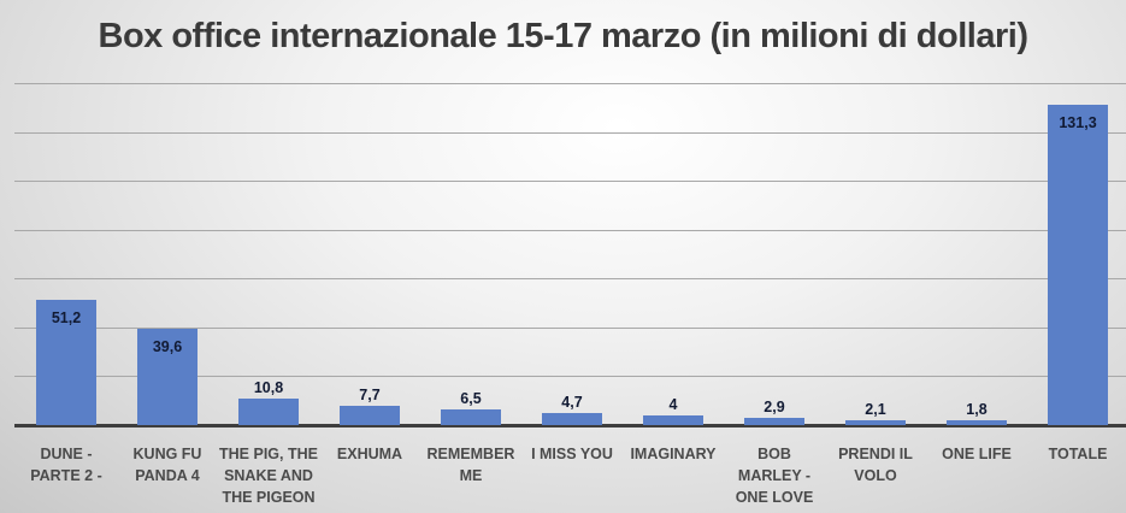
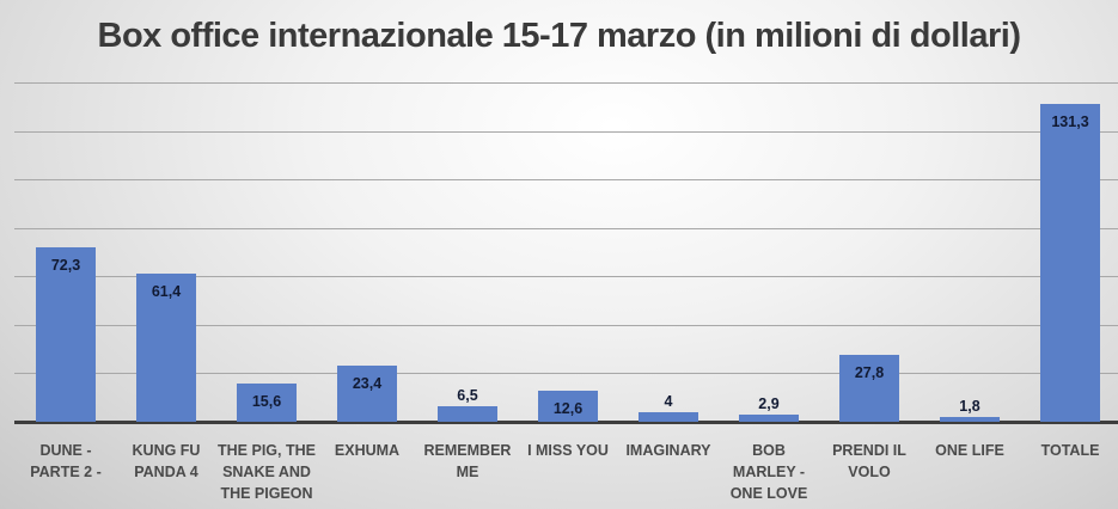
DUNE - PARTE 2 -: 51,2 -> 72,3
KUNG FU PANDA 4: 39,6 -> 61,4
THE PIG, THE SNAKE AND THE PIGEON: 10,8 -> 15,6
EXHUMA: 7,7 -> 23,4
I MISS YOU: 4,7 -> 12,6
PRENDI IL VOLO: 2,1 -> 27,8
